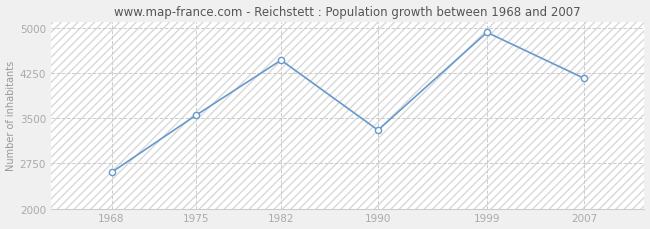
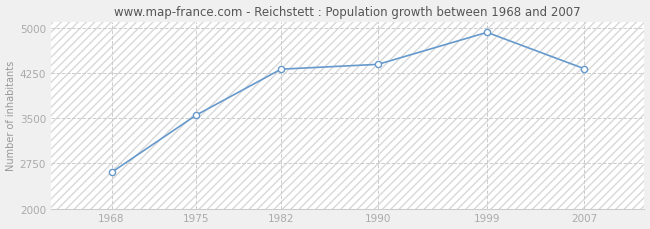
1982: 4460 -> 4310
1990: 3300 -> 4390
2007: 4160 -> 4320
